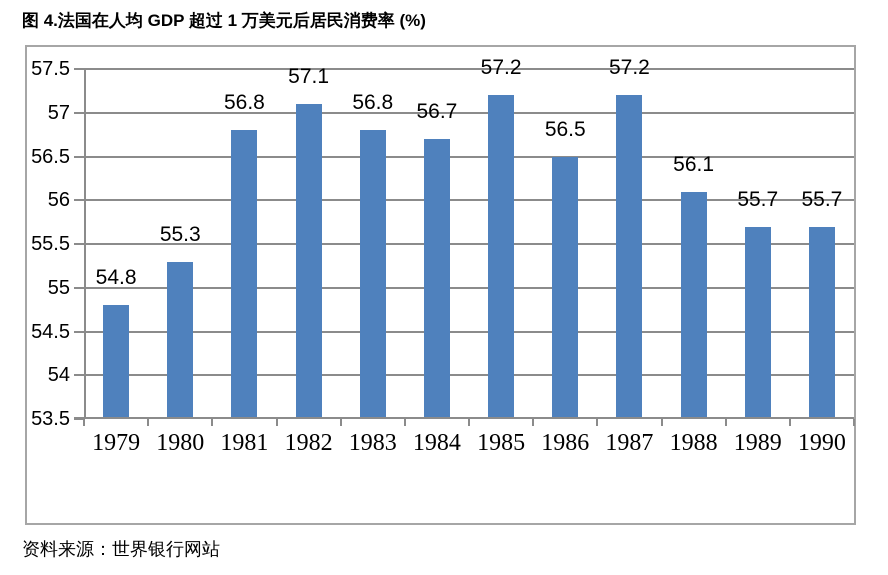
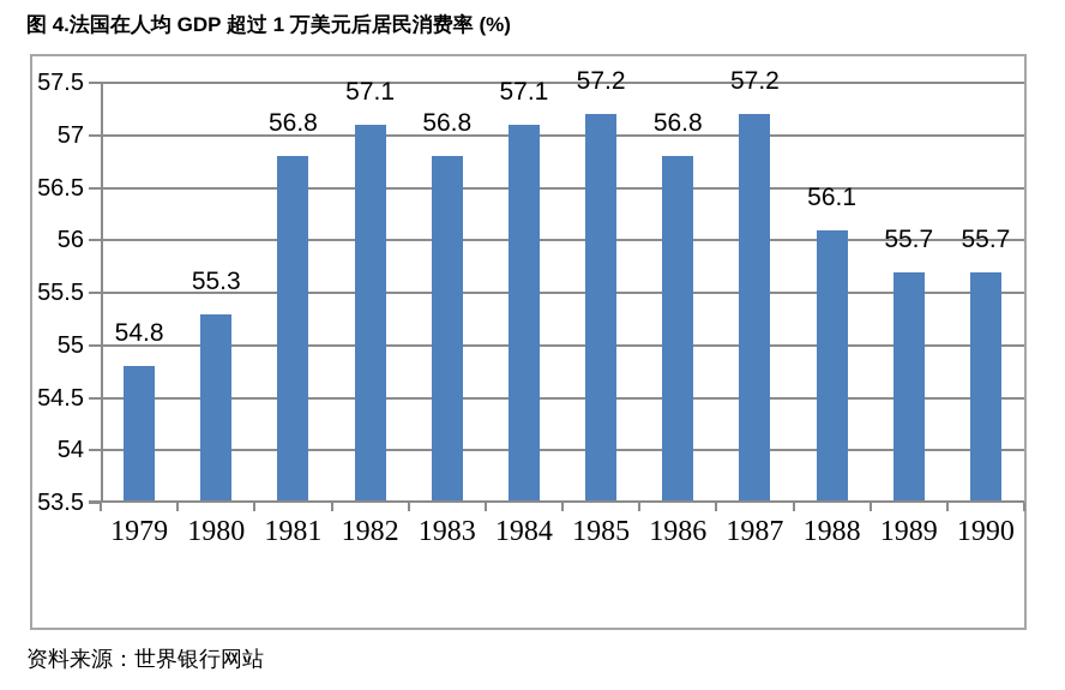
1984: 56.7 -> 57.1
1986: 56.5 -> 56.8
